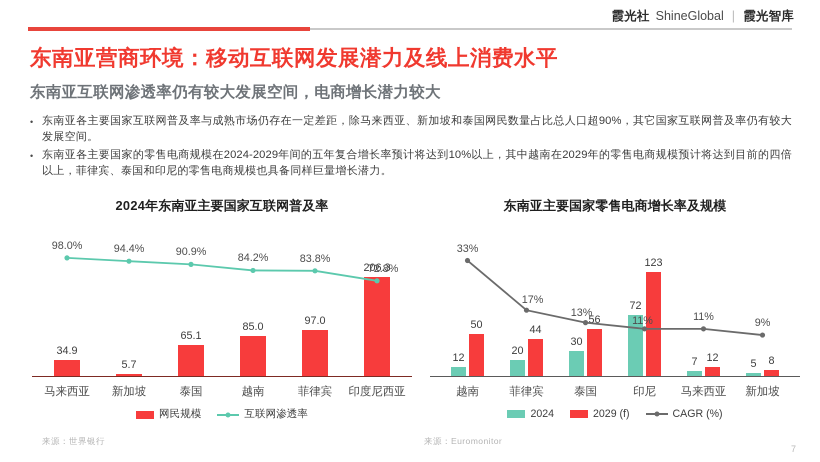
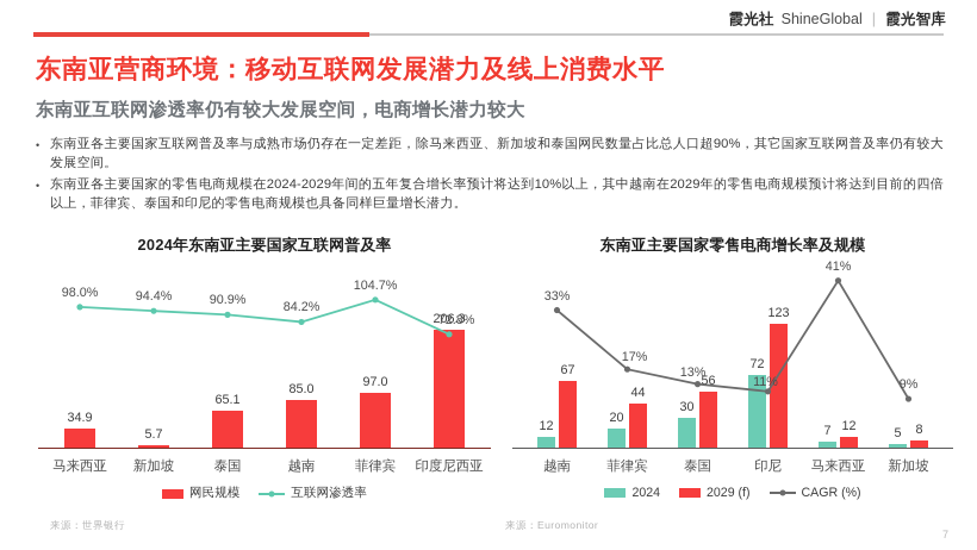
2024年东南亚主要国家互联网普及率/互联网渗透率/菲律宾: 83.8% -> 104.7%
东南亚主要国家零售电商增长率及规模/2029 (f)/越南: 50 -> 67
东南亚主要国家零售电商增长率及规模/CAGR (%)/马来西亚: 11% -> 41%
